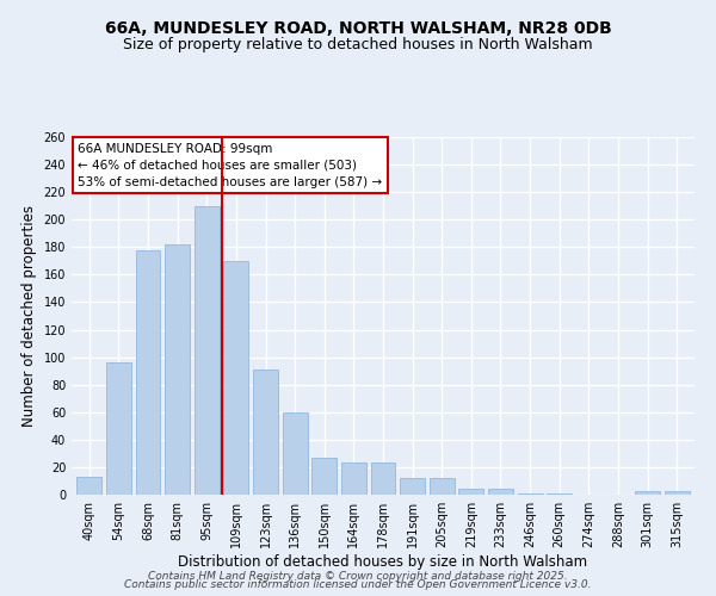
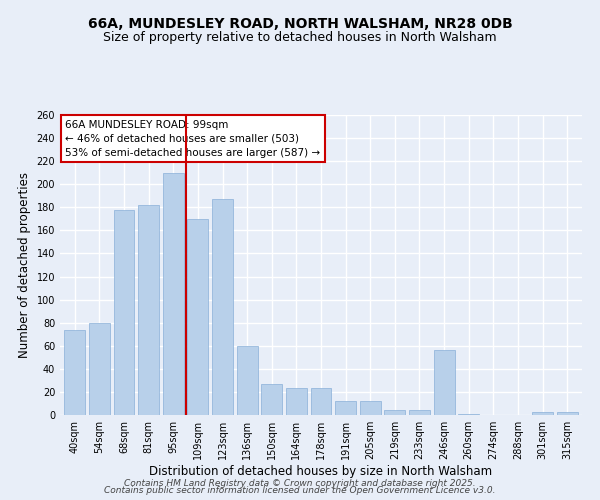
40sqm: 13 -> 74
54sqm: 96 -> 80
123sqm: 91 -> 187
246sqm: 1 -> 56
